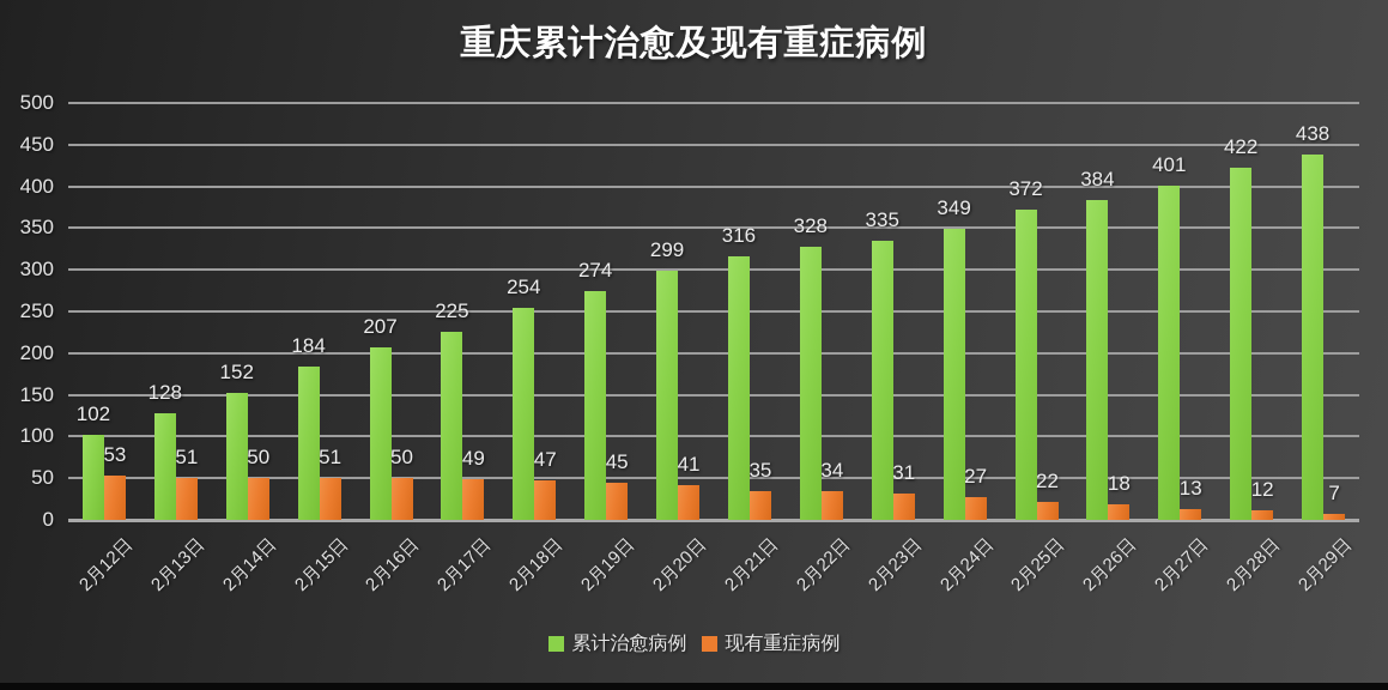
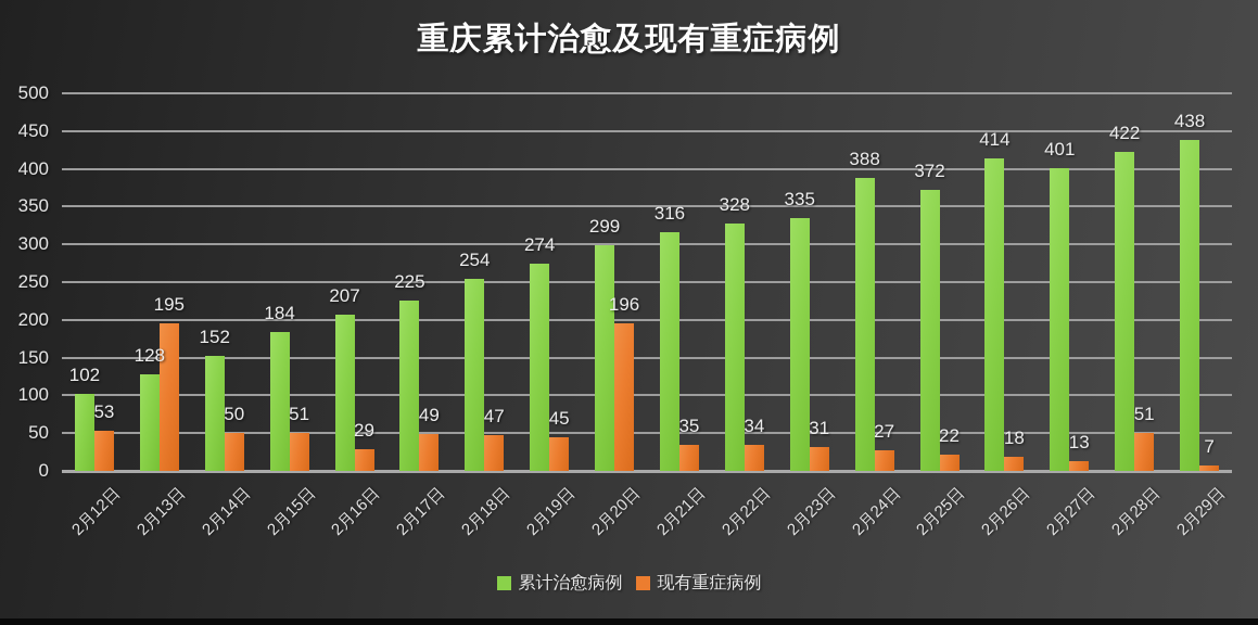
现有重症病例/2月13日: 51 -> 195
现有重症病例/2月16日: 50 -> 29
现有重症病例/2月20日: 41 -> 196
累计治愈病例/2月24日: 349 -> 388
累计治愈病例/2月26日: 384 -> 414
现有重症病例/2月28日: 12 -> 51
